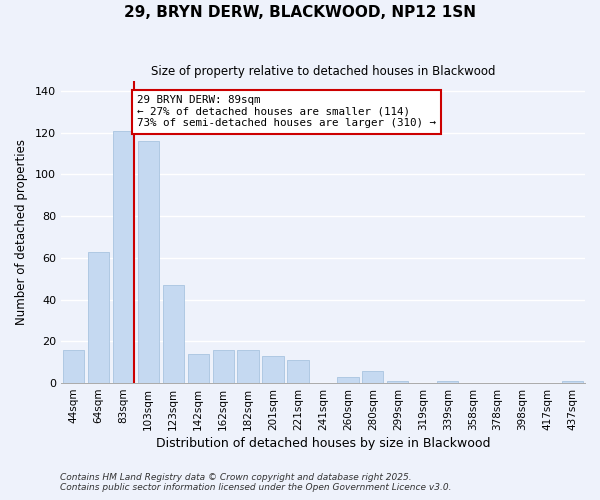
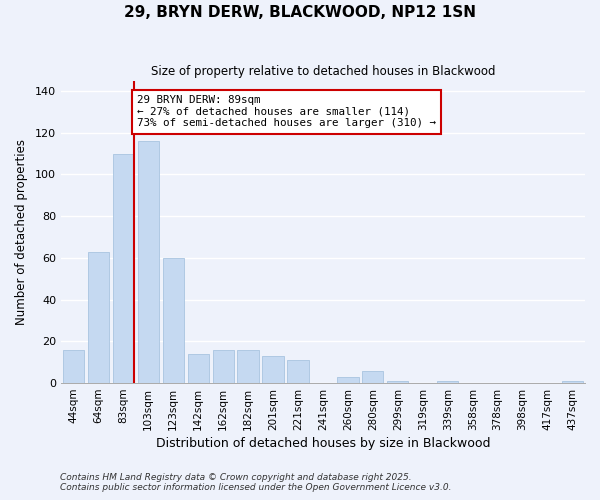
83sqm: 121 -> 110
123sqm: 47 -> 60
